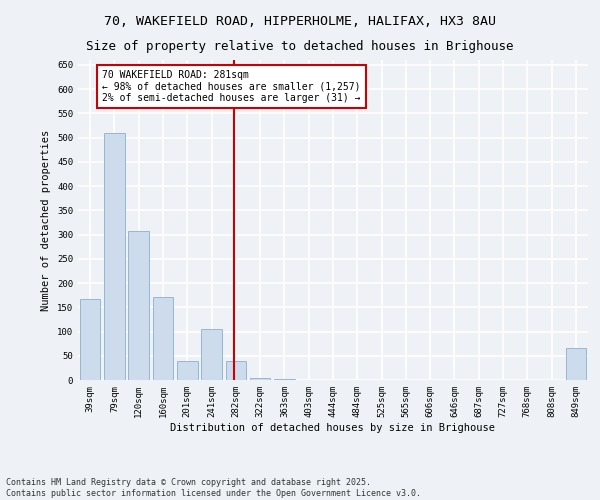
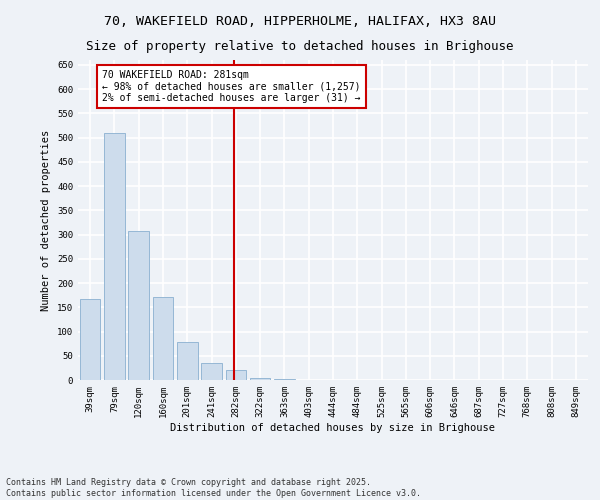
201sqm: 40 -> 78
241sqm: 105 -> 35
282sqm: 40 -> 20
849sqm: 65 -> 1
